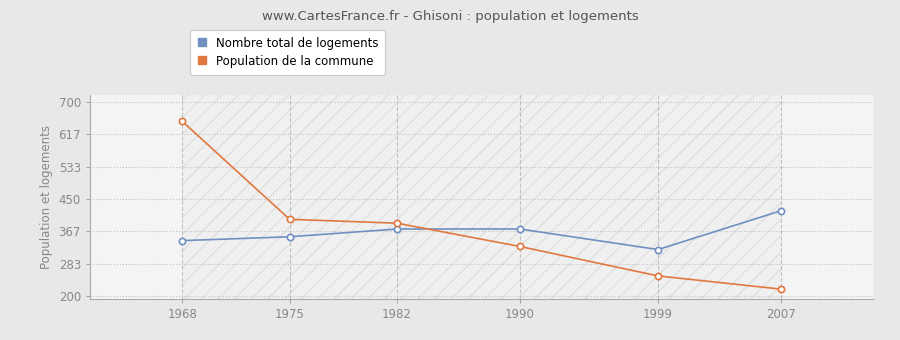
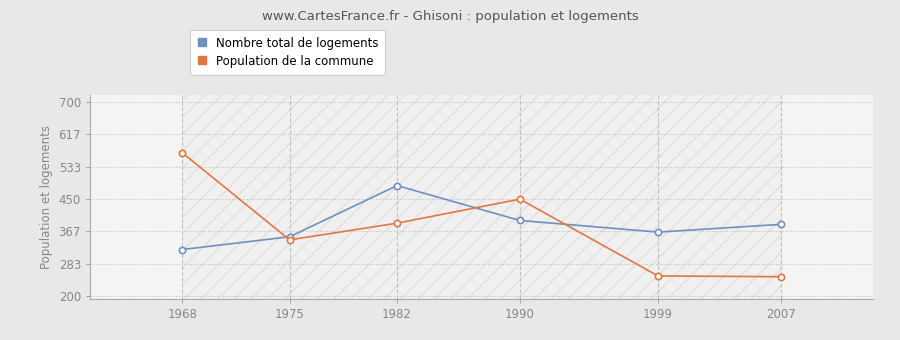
Nombre total de logements/1968: 343 -> 320
Population de la commune/1968: 651 -> 570
Population de la commune/1975: 398 -> 345
Nombre total de logements/1982: 373 -> 485
Nombre total de logements/1990: 373 -> 395
Population de la commune/1990: 328 -> 450
Nombre total de logements/1999: 320 -> 365
Nombre total de logements/2007: 420 -> 385
Population de la commune/2007: 218 -> 250
